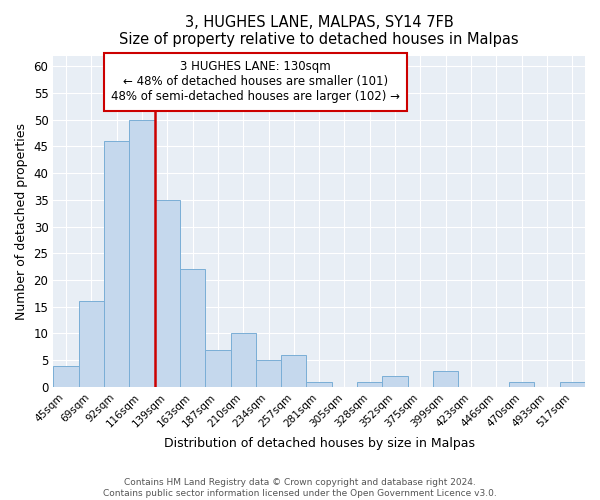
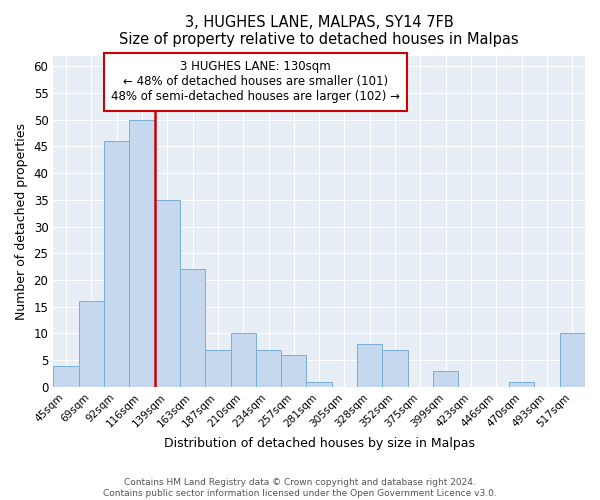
234sqm: 5 -> 7
328sqm: 1 -> 8
352sqm: 2 -> 7
517sqm: 1 -> 10
